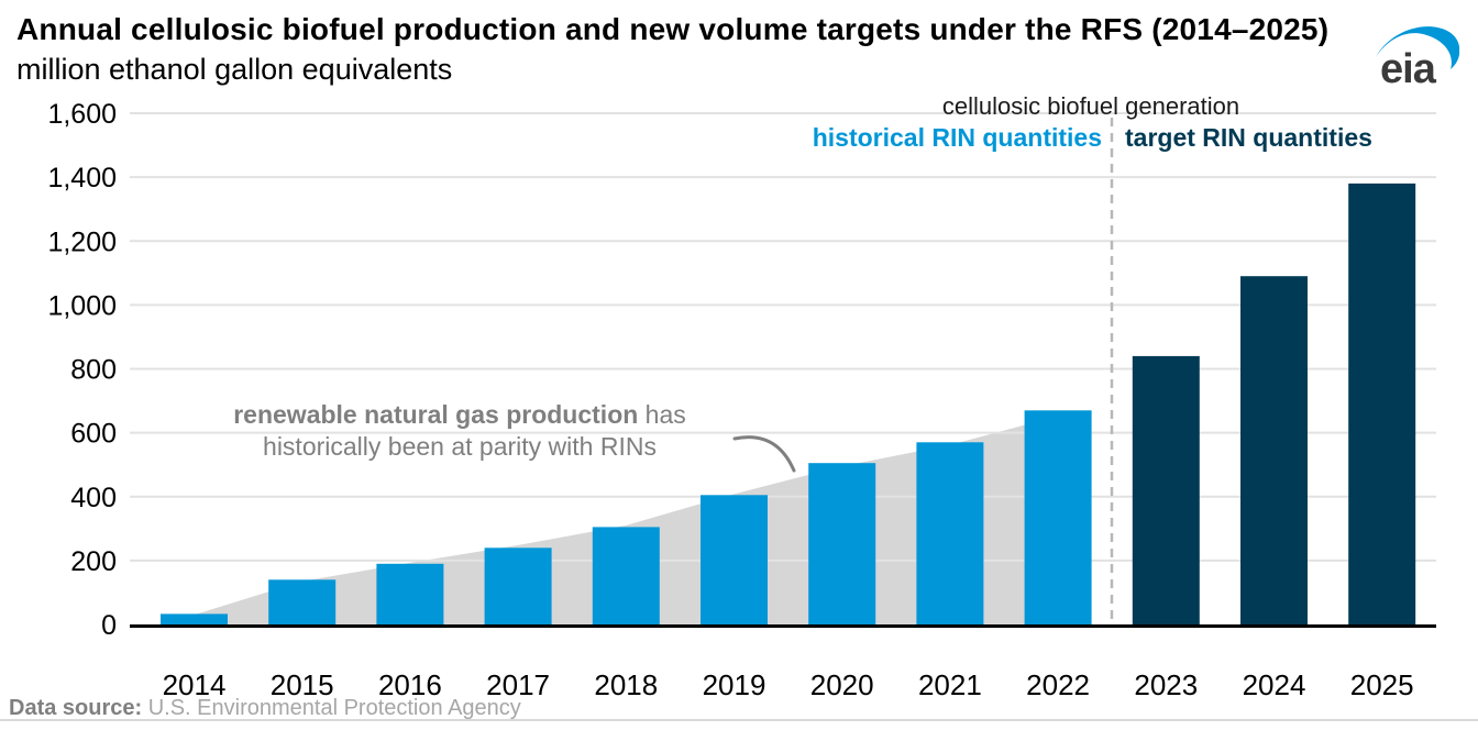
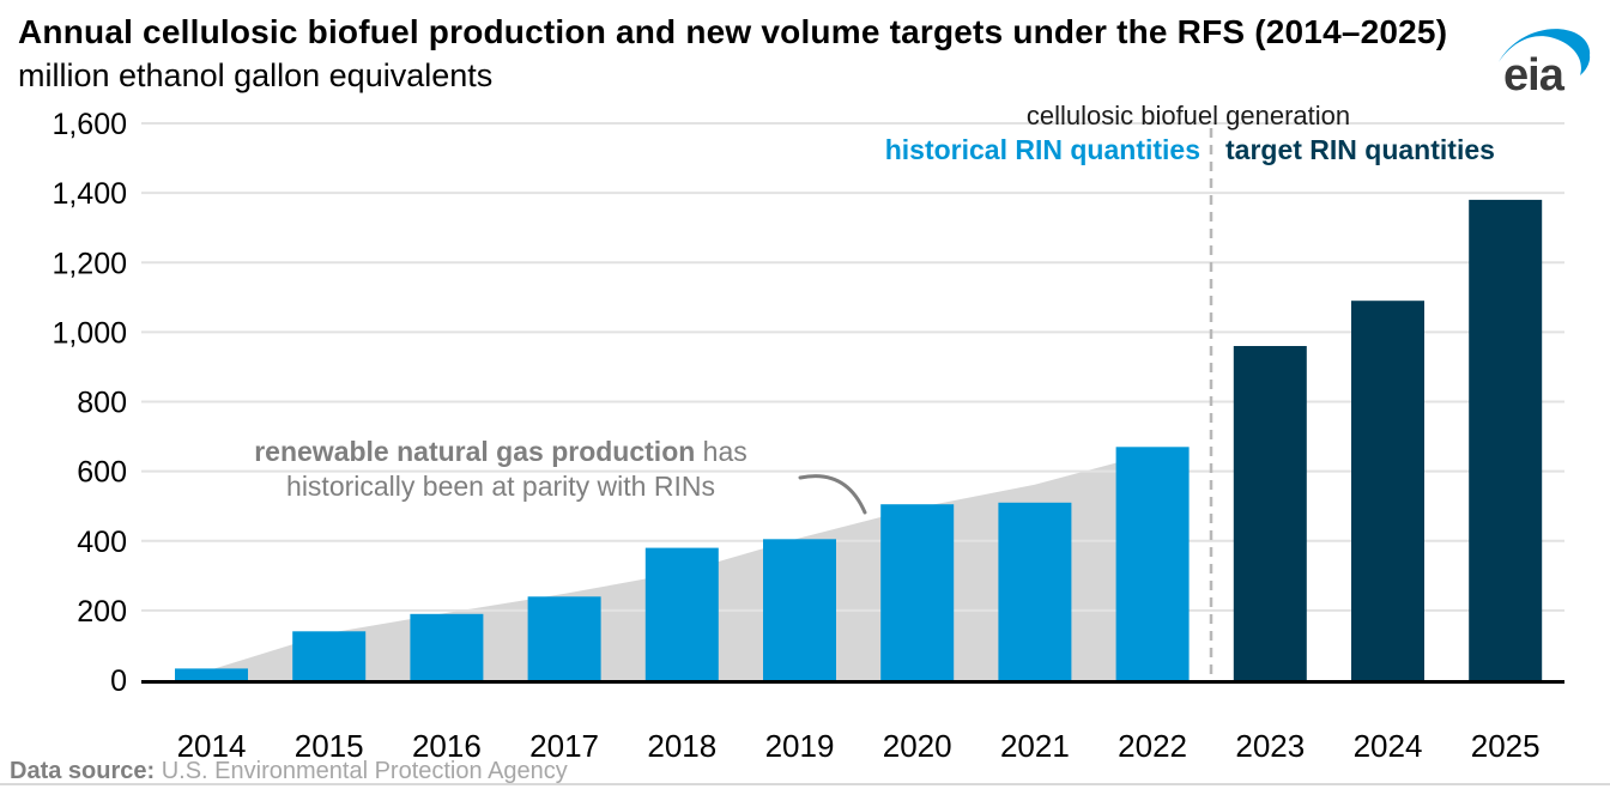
historical RIN quantities/2018: 300 -> 380
historical RIN quantities/2021: 570 -> 510
target RIN quantities/2023: 840 -> 960
